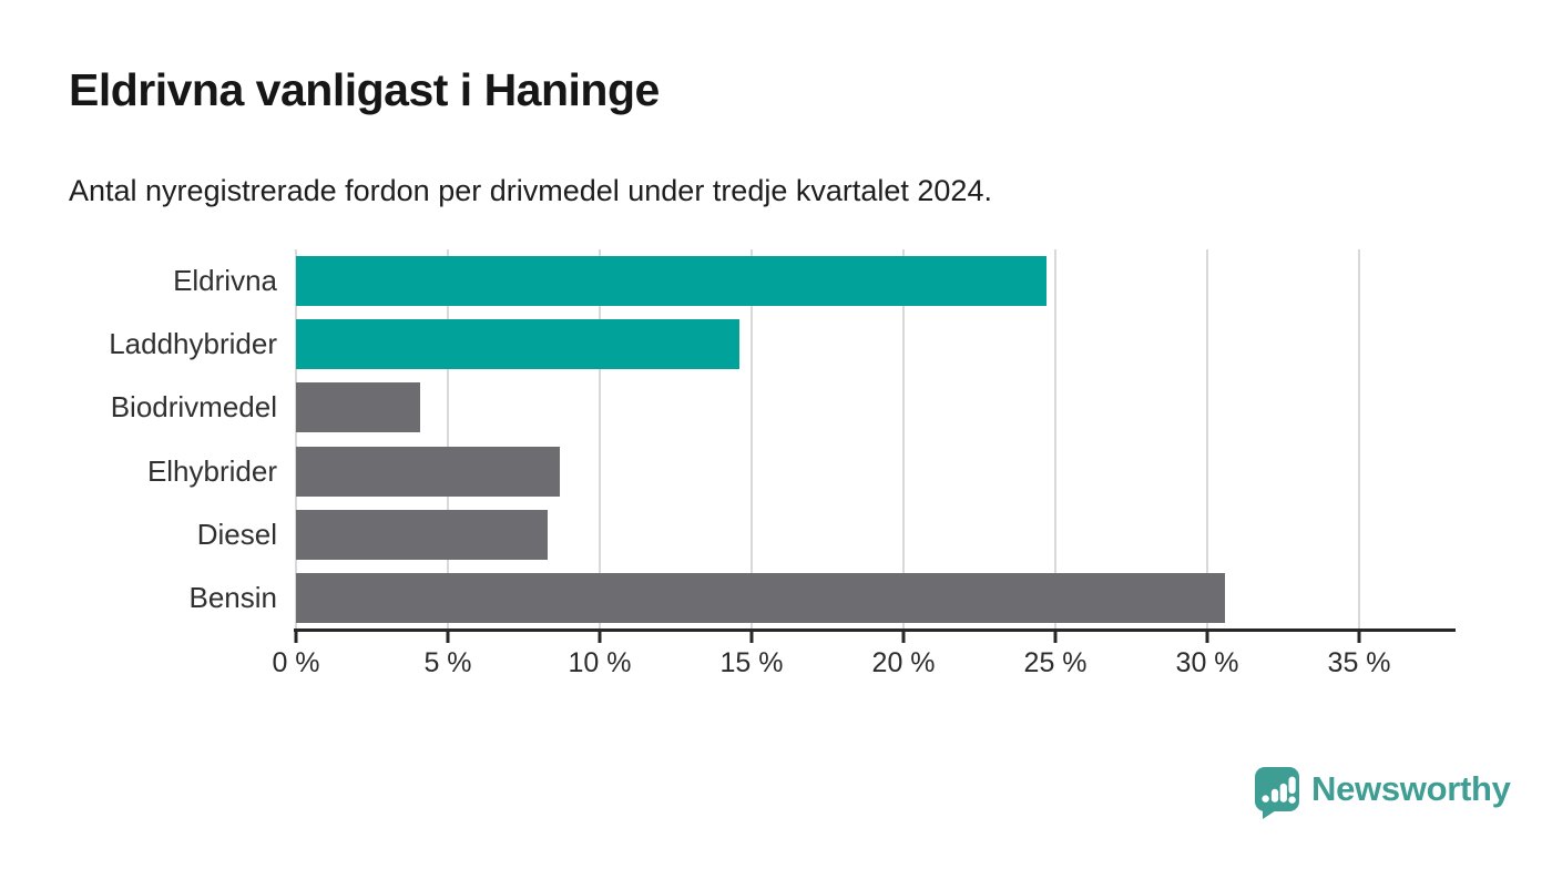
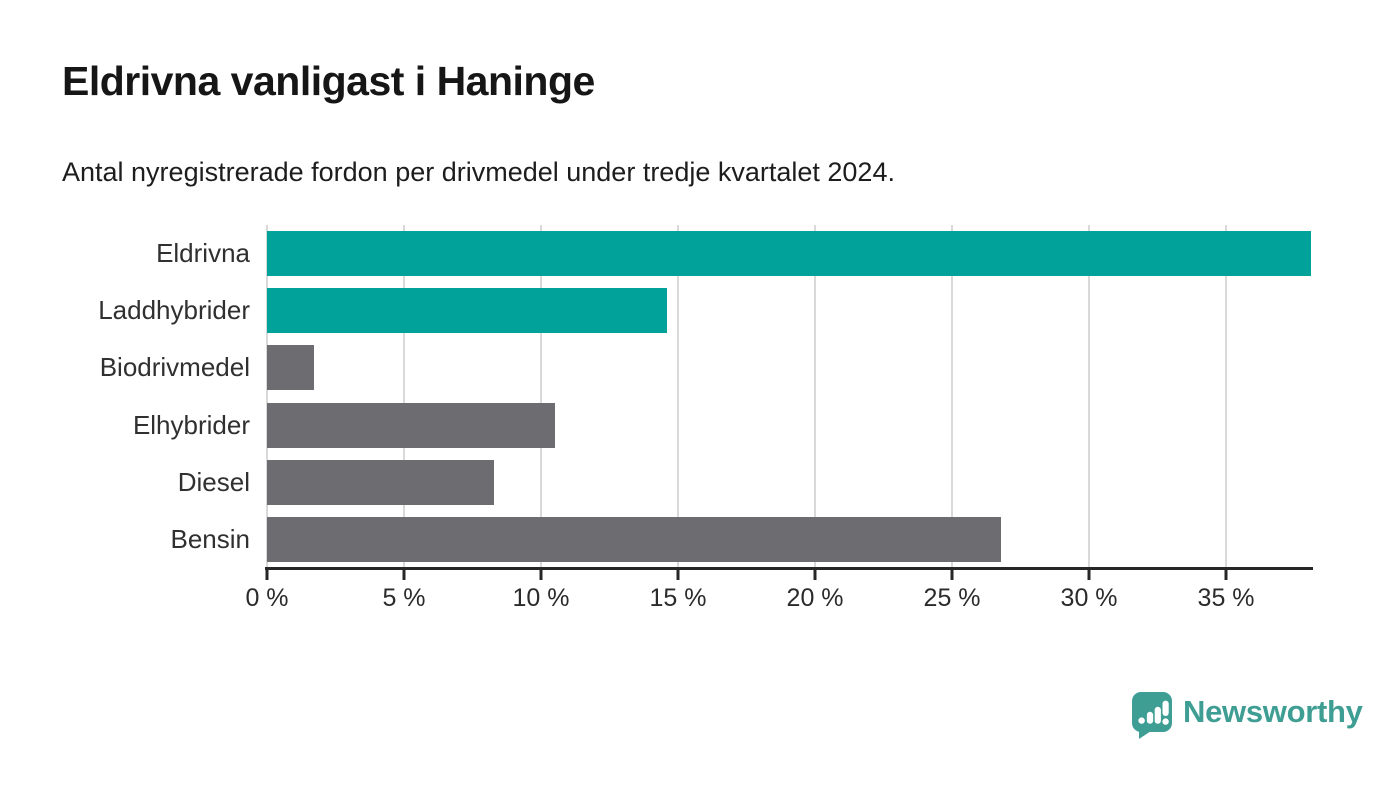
Eldrivna: 24.7% -> 38.1%
Biodrivmedel: 4.1% -> 1.7%
Elhybrider: 8.7% -> 10.5%
Bensin: 30.6% -> 26.8%
